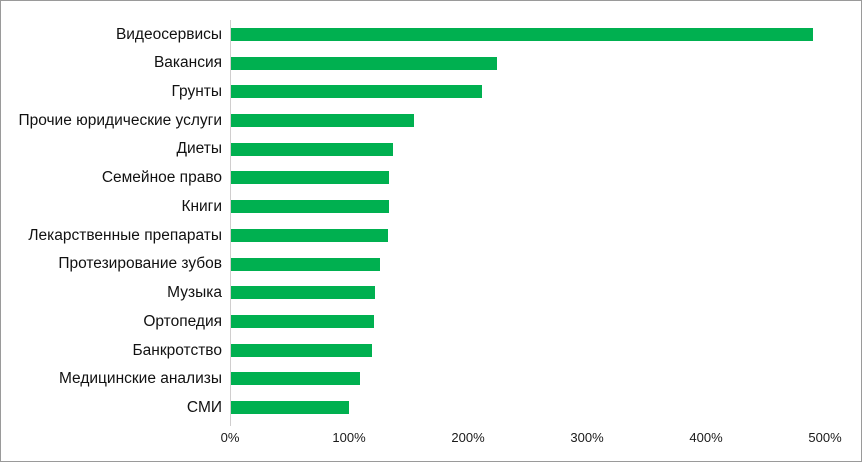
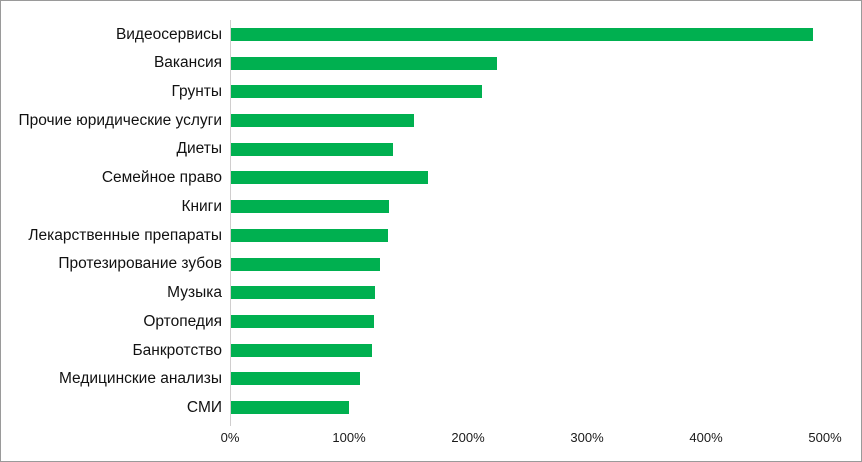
Семейное право: 134% -> 166%
